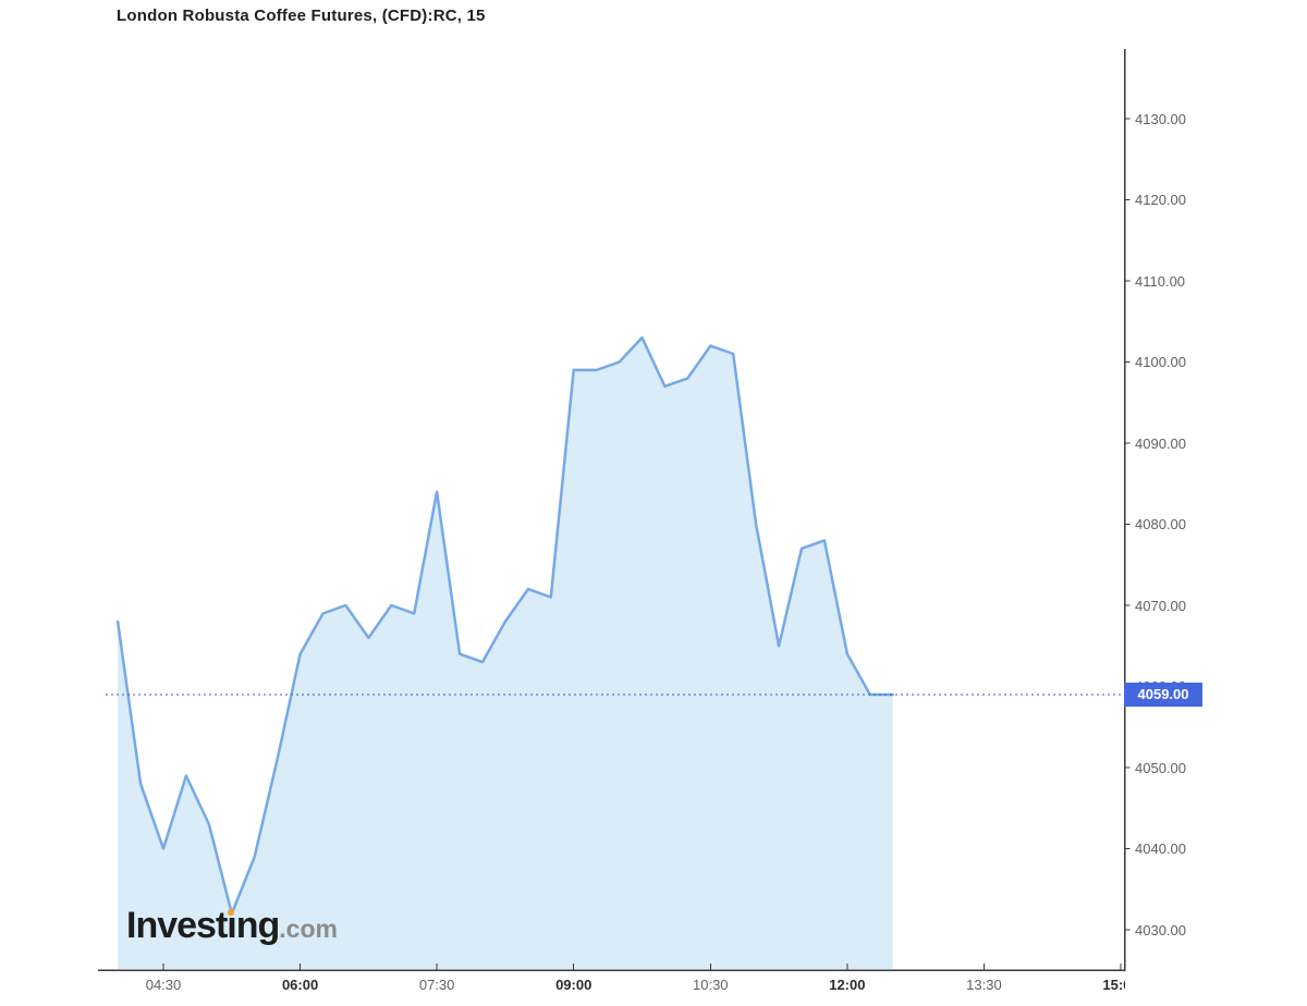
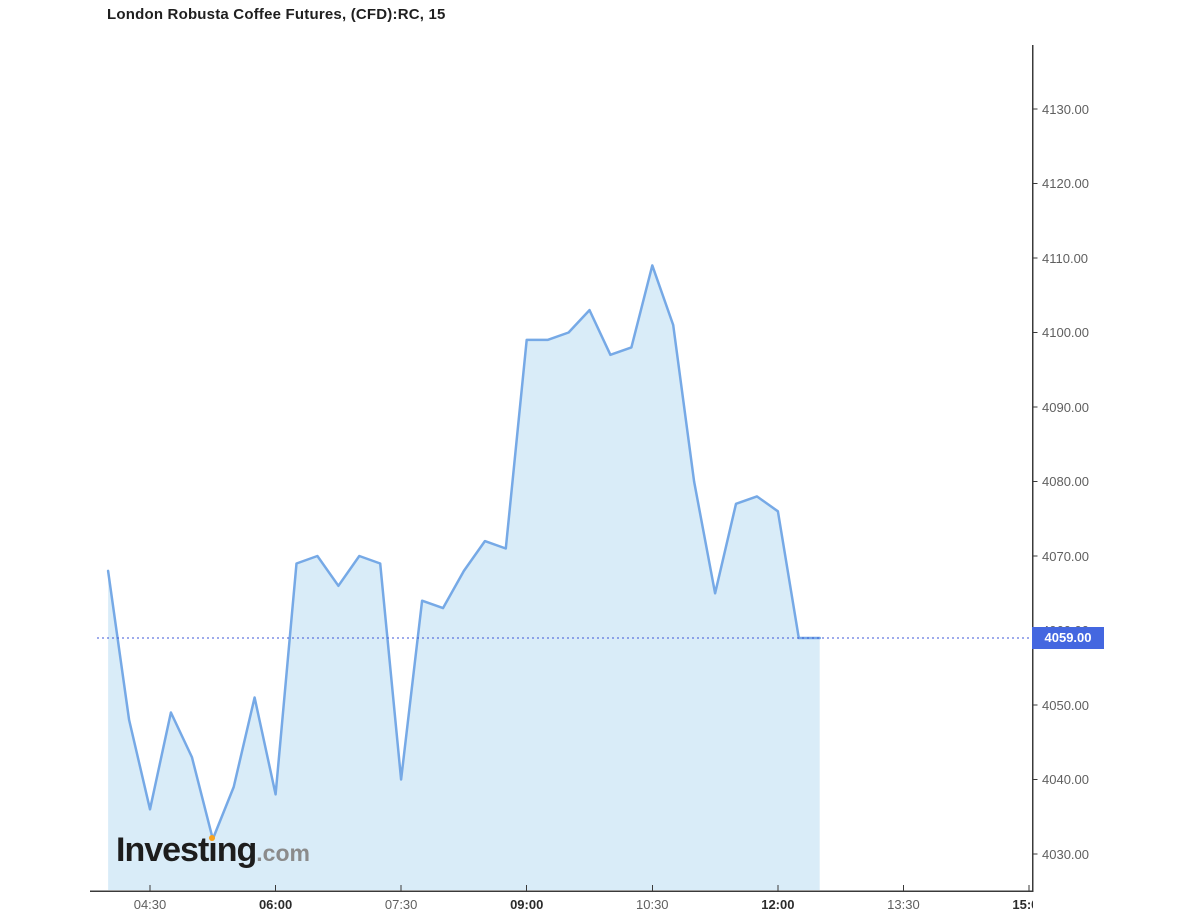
04:30: 4040 -> 4036
06:00: 4064 -> 4038
07:30: 4084 -> 4040
10:30: 4102 -> 4109
12:00: 4064 -> 4076
